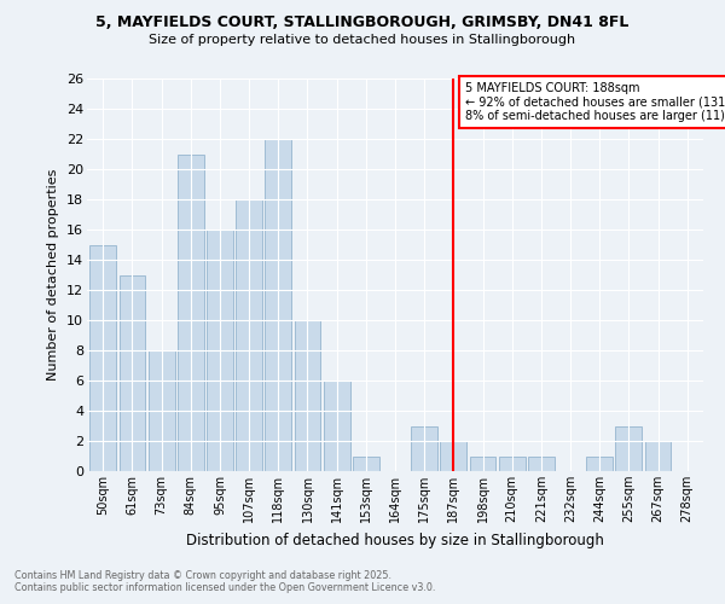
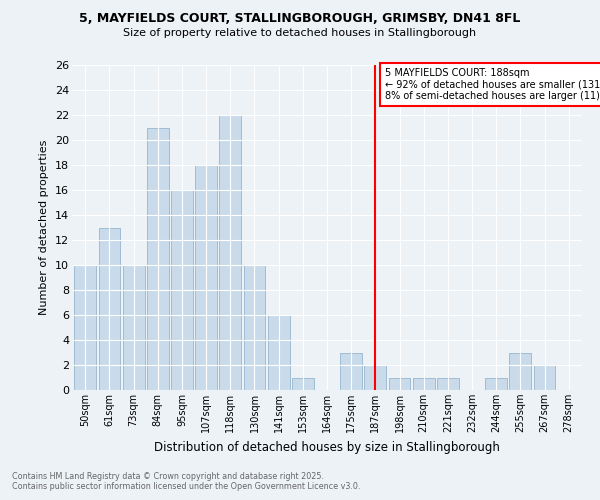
50sqm: 15 -> 10
73sqm: 8 -> 10
